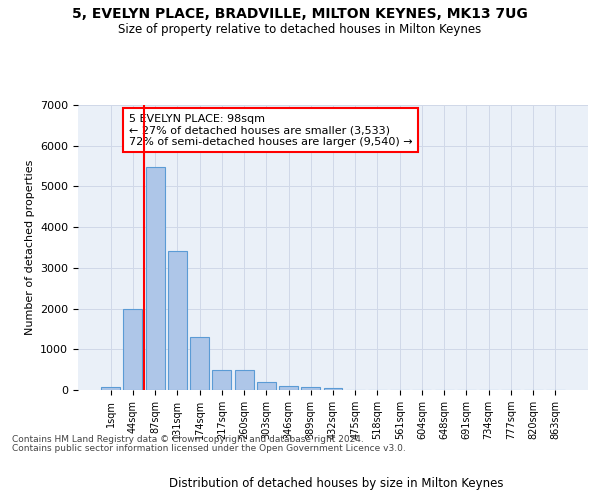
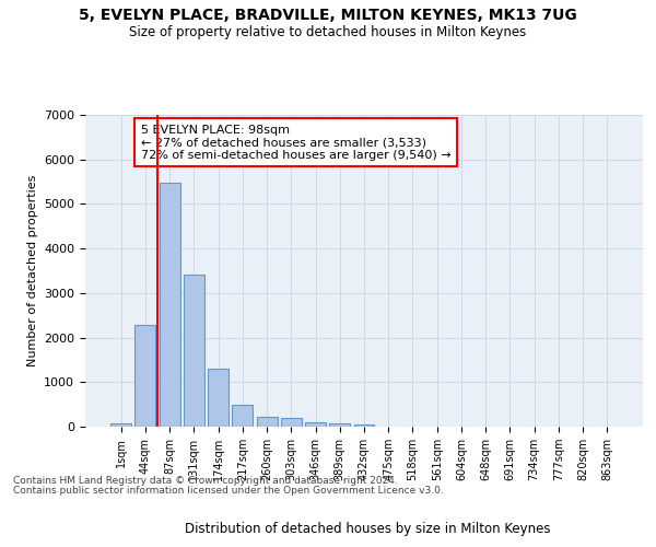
44sqm: 2000 -> 2280
260sqm: 500 -> 210
